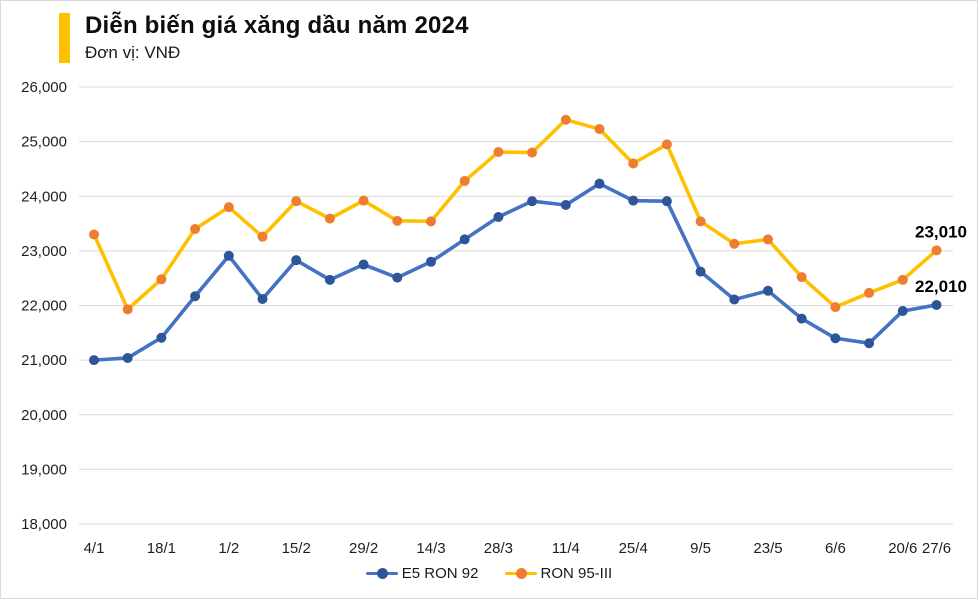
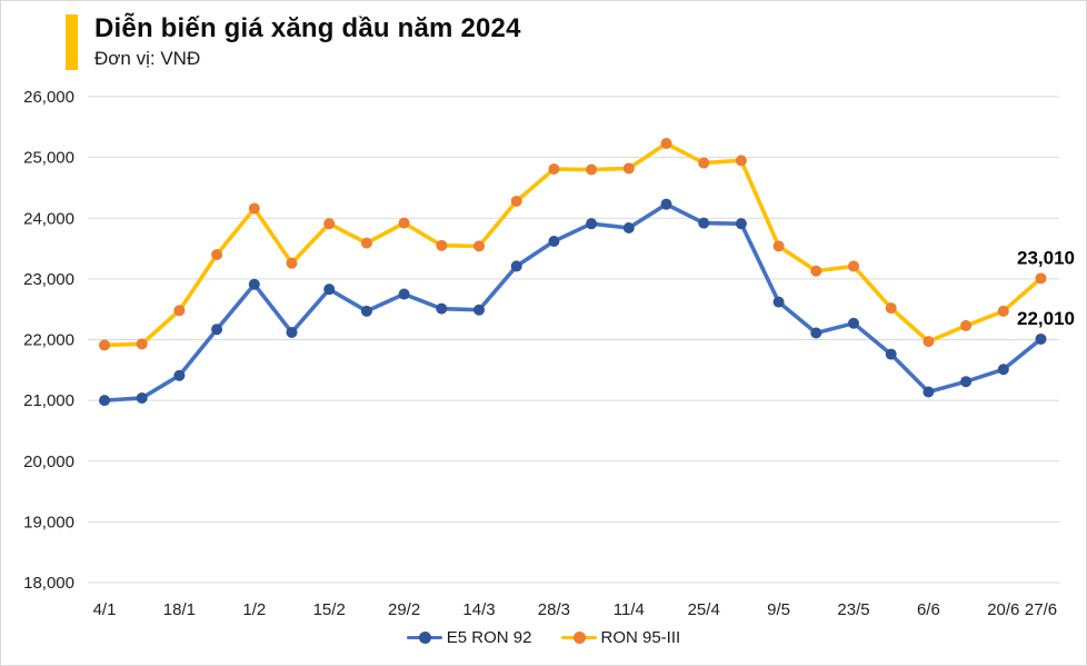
RON 95-III/4/1: 23300 -> 21900
RON 95-III/1/2: 23800 -> 24200
E5 RON 92/14/3: 22800 -> 22500
RON 95-III/11/4: 25400 -> 24800
RON 95-III/25/4: 24600 -> 24900
E5 RON 92/6/6: 21400 -> 21100
E5 RON 92/20/6: 21900 -> 21500
